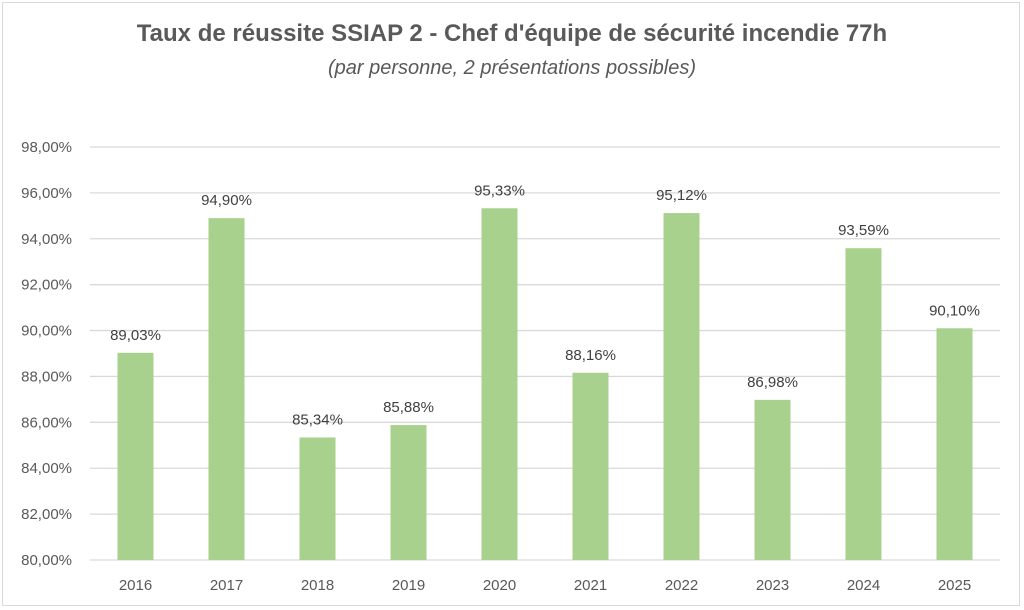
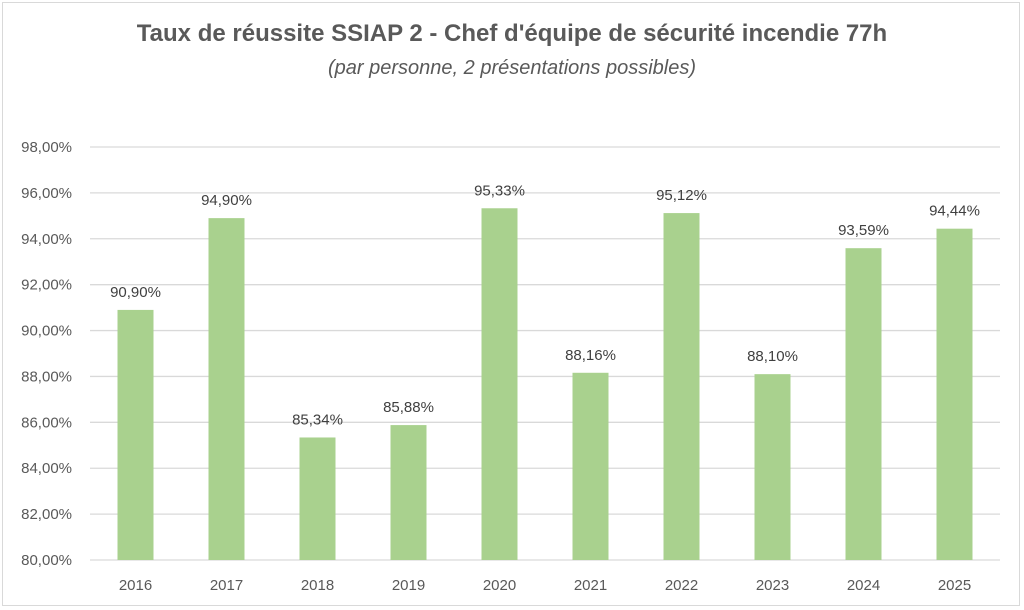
2016: 89,03% -> 90,90%
2023: 86,98% -> 88,10%
2025: 90,10% -> 94,44%
